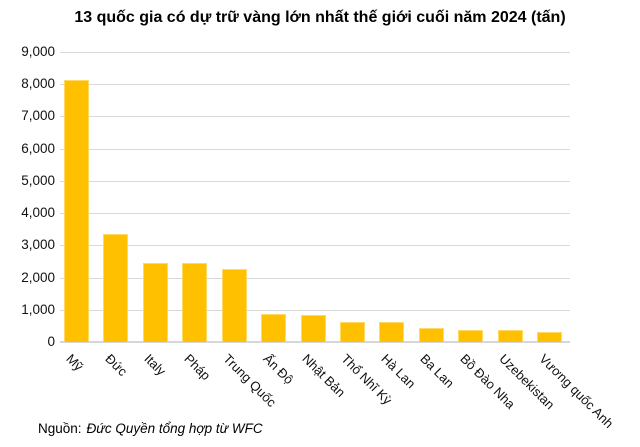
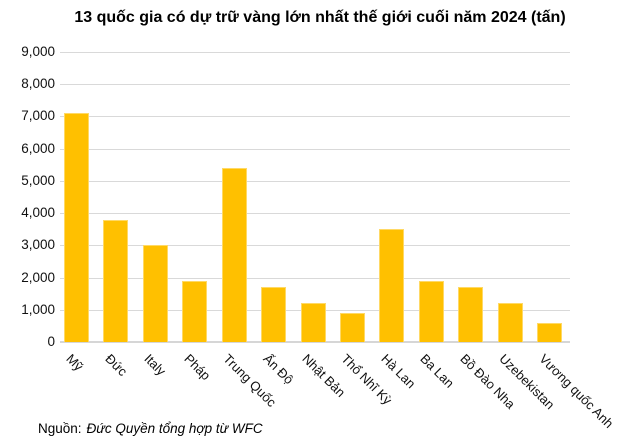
Mỹ: 8100 -> 7100
Đức: 3400 -> 3800
Italy: 2500 -> 3000
Pháp: 2400 -> 1900
Trung Quốc: 2300 -> 5400
Ấn Độ: 900 -> 1700
Nhật Bản: 800 -> 1200
Thổ Nhĩ Kỳ: 600 -> 900
Hà Lan: 600 -> 3500
Ba Lan: 400 -> 1900
Bồ Đào Nha: 400 -> 1700
Uzebekistan: 400 -> 1200
Vương quốc Anh: 300 -> 600
